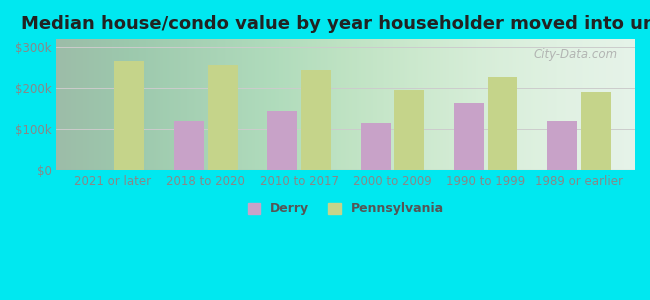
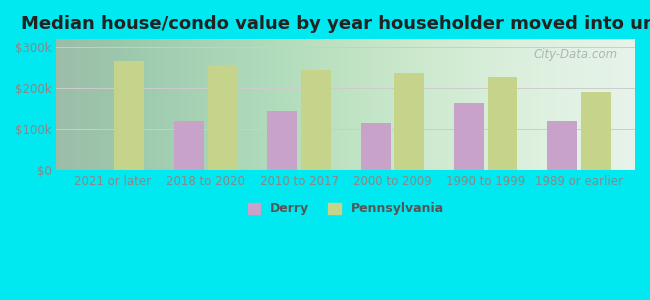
Pennsylvania/2000 to 2009: $195k -> $237k
